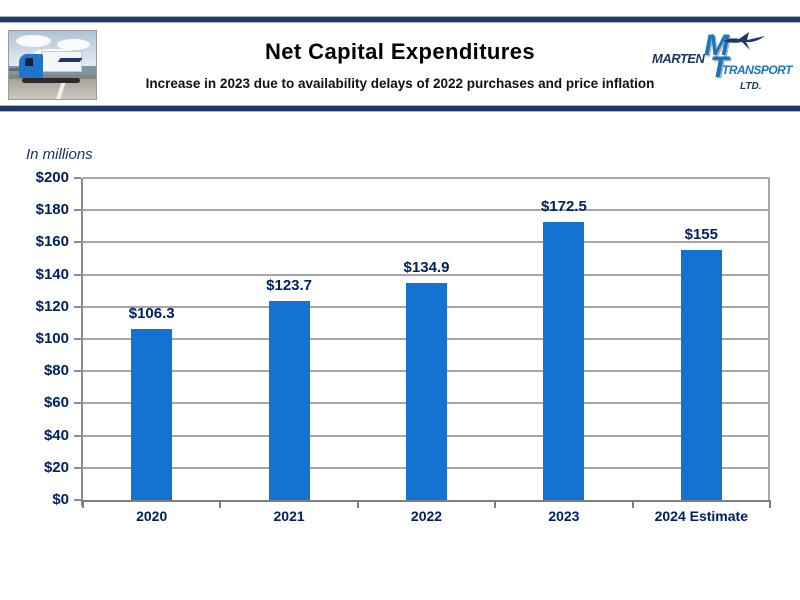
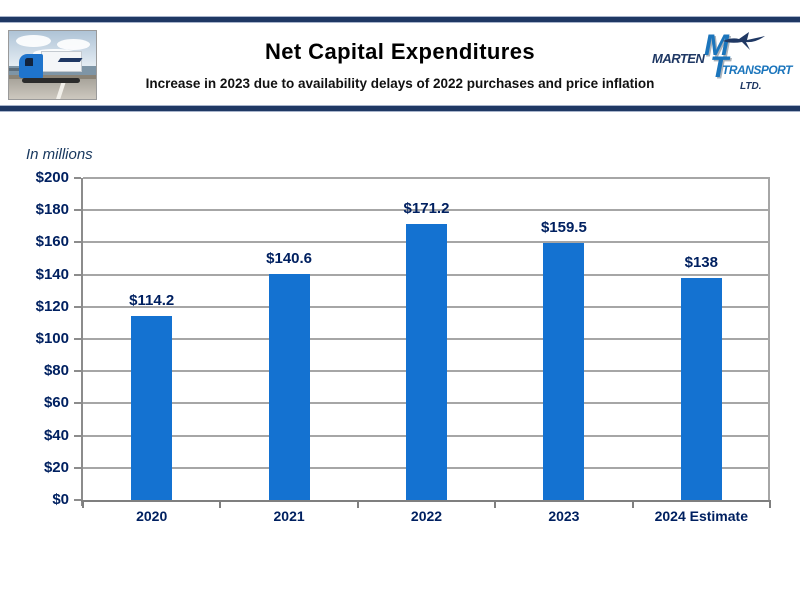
2020: $106.3 -> $114.2
2021: $123.7 -> $140.6
2022: $134.9 -> $171.2
2023: $172.5 -> $159.5
2024 Estimate: $155 -> $138
